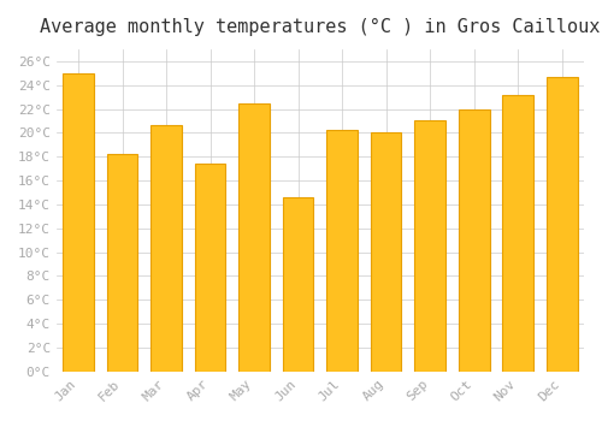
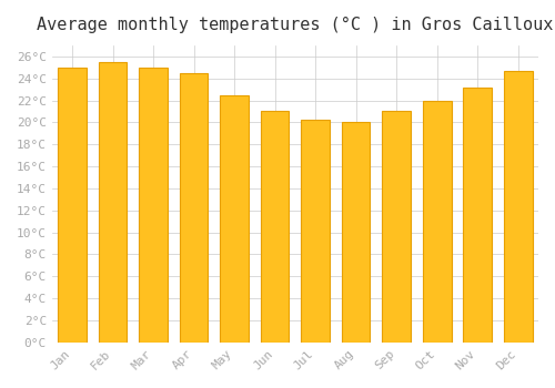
Feb: 18.2°C -> 25.5°C
Mar: 20.6°C -> 25.0°C
Apr: 17.4°C -> 24.5°C
Jun: 14.6°C -> 21.0°C
